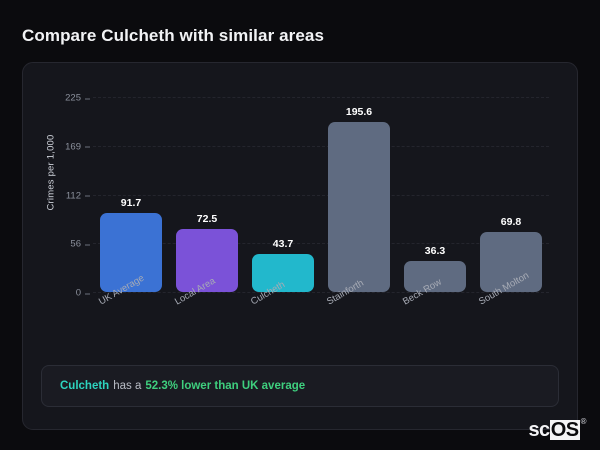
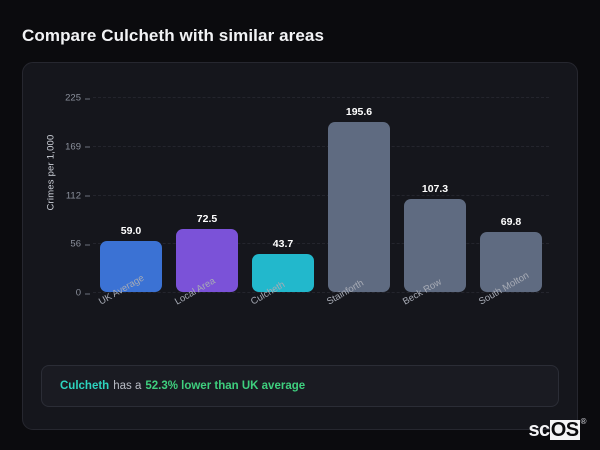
UK Average: 91.7 -> 59.0
Beck Row: 36.3 -> 107.3
